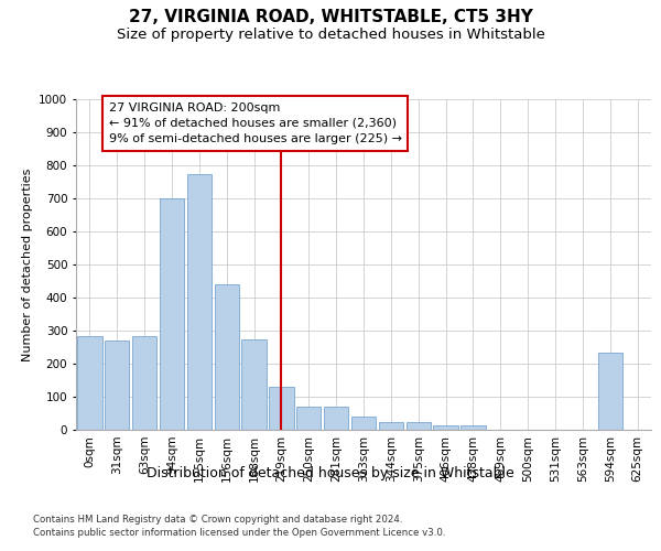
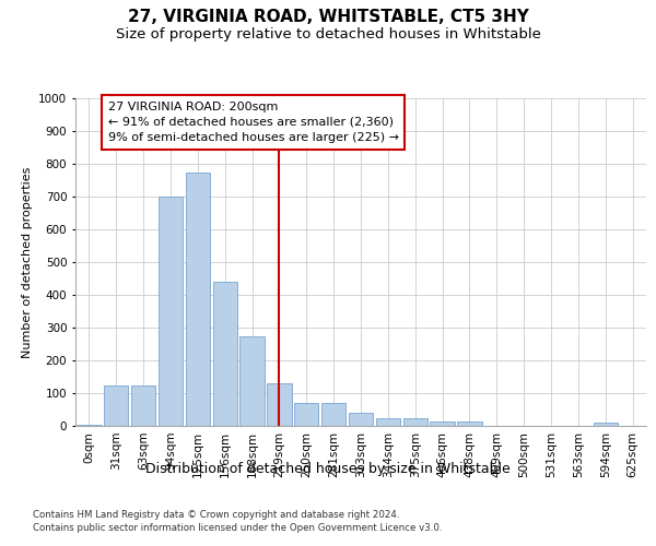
0sqm: 285 -> 5
31sqm: 270 -> 125
63sqm: 285 -> 125
594sqm: 235 -> 10
